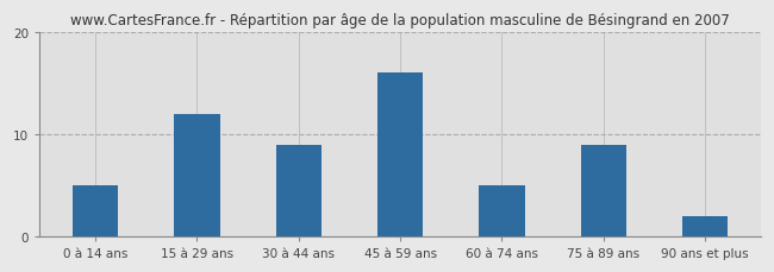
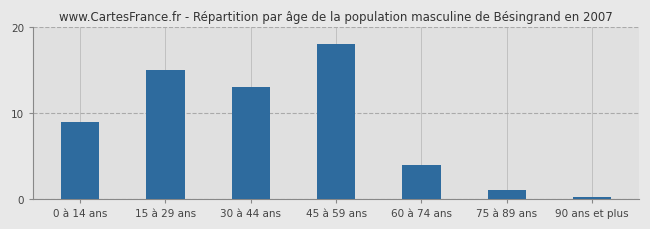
0 à 14 ans: 5.0 -> 9.0
15 à 29 ans: 12.0 -> 15.0
30 à 44 ans: 9.0 -> 13.0
45 à 59 ans: 16.0 -> 18.0
60 à 74 ans: 5.0 -> 4.0
75 à 89 ans: 9.0 -> 1.0
90 ans et plus: 2.0 -> 0.2
